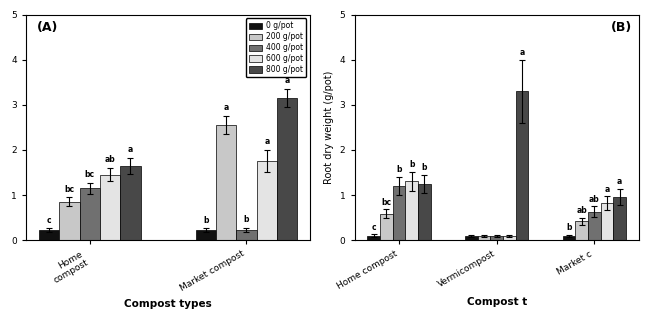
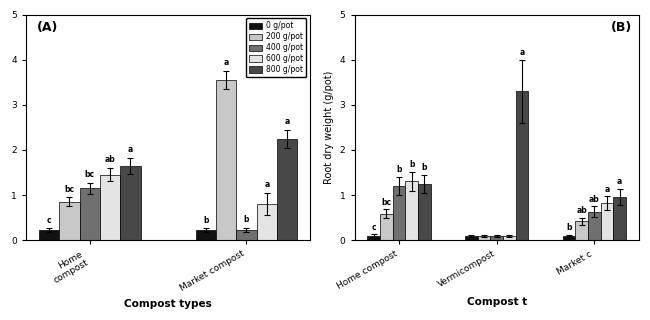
200 g/pot/Market compost: 2.55 -> 3.55
600 g/pot/Market compost: 1.75 -> 0.80
800 g/pot/Market compost: 3.15 -> 2.25
